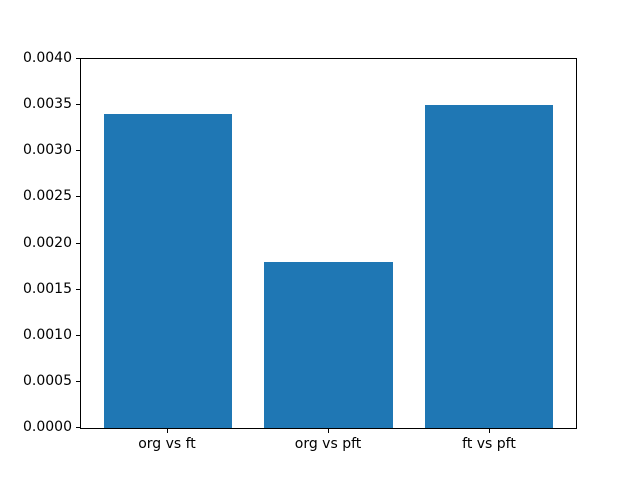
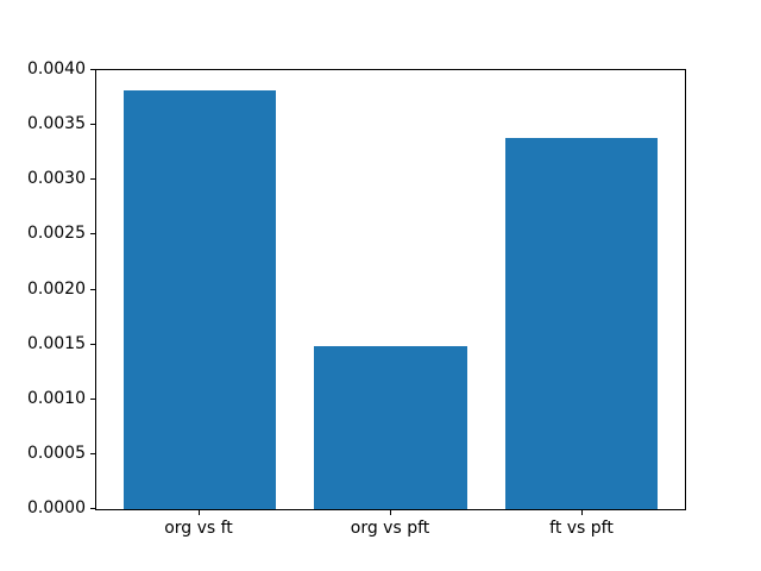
org vs ft: 0.0034 -> 0.0038
org vs pft: 0.0018 -> 0.0015
ft vs pft: 0.0035 -> 0.0034
